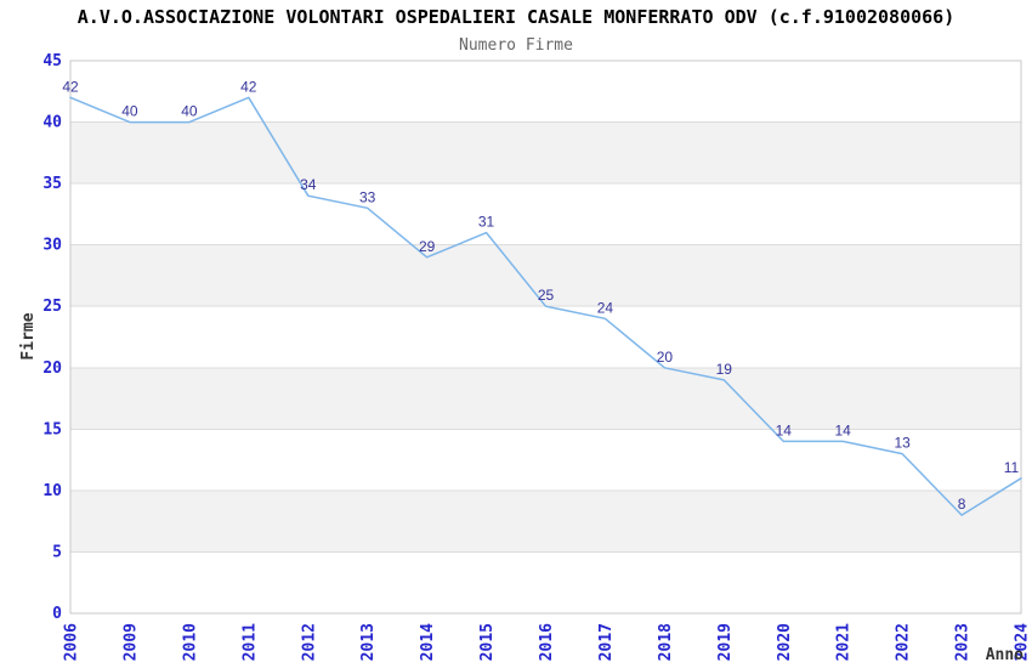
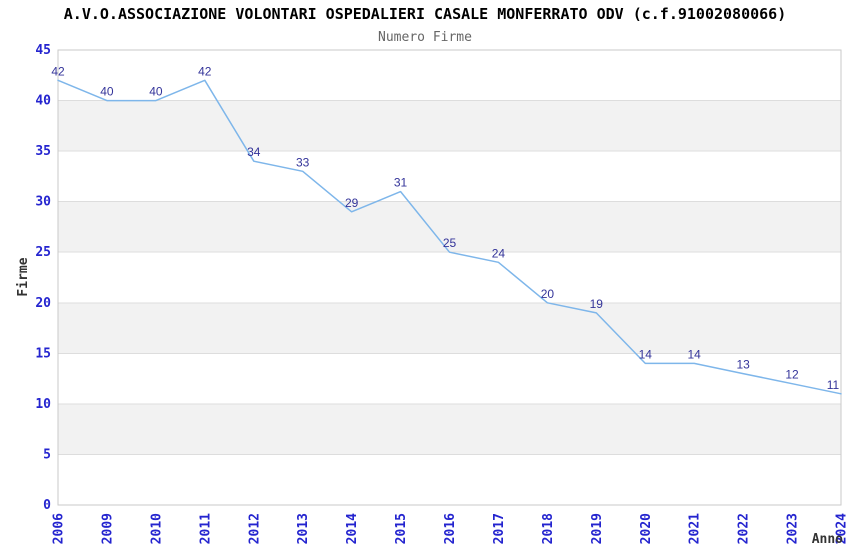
2023: 8 -> 12
